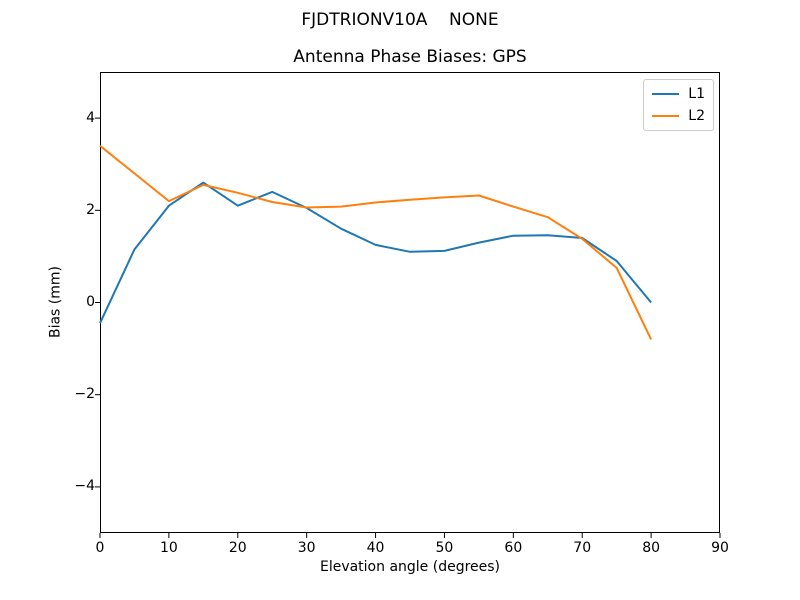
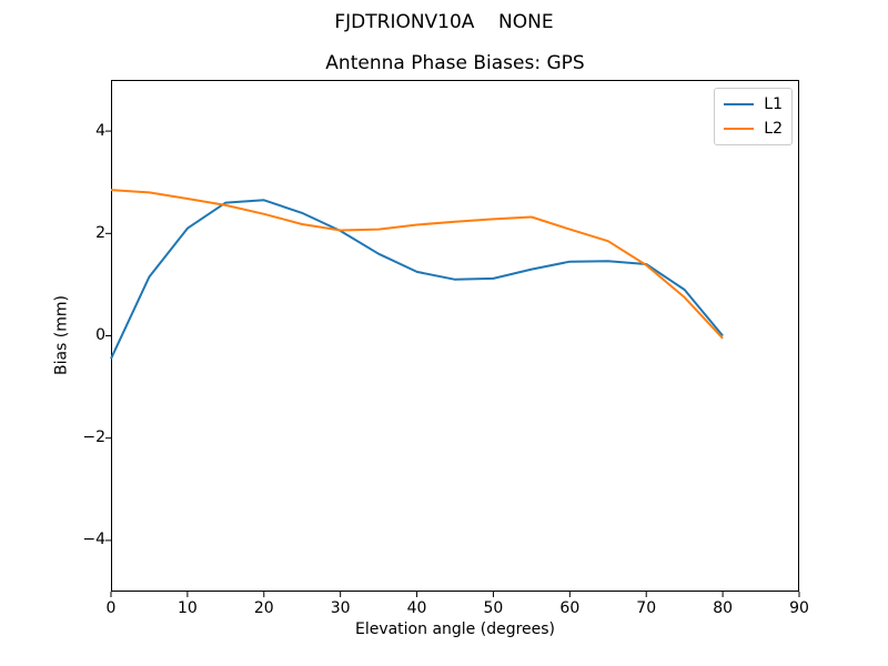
L2/0: 3.4 -> 2.9
L2/10: 2.2 -> 2.7
L1/20: 2.1 -> 2.6
L2/80: -0.8 -> -0.1
